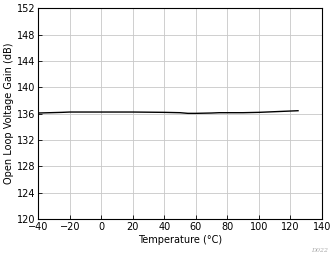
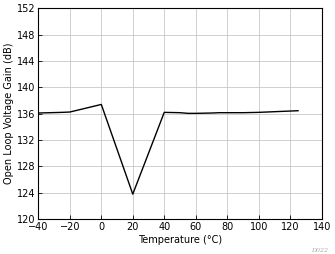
0: 136.2 -> 137.4
20: 136.2 -> 123.8
